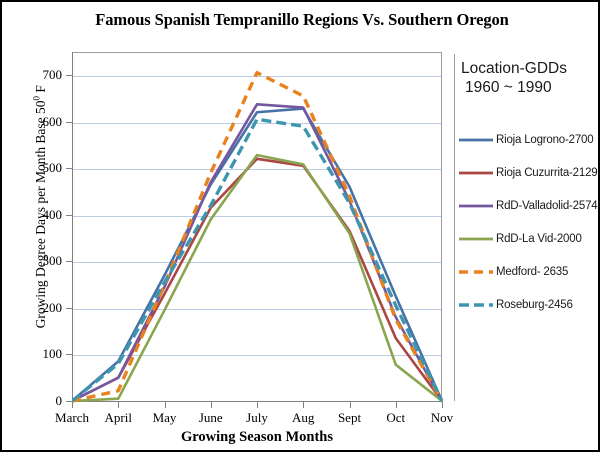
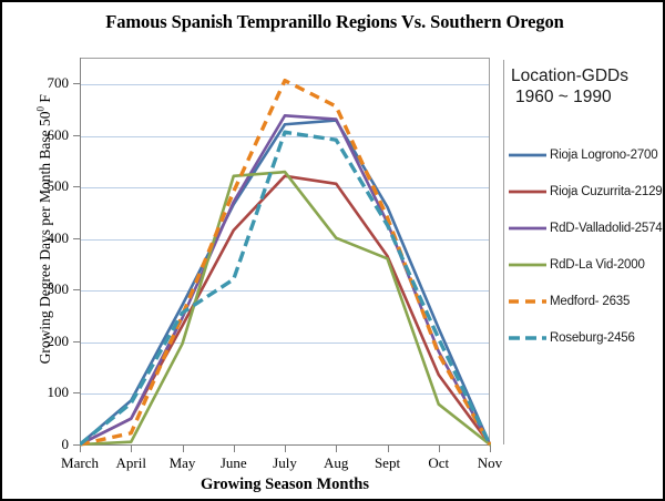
RdD-La Vid-2000/June: 390 -> 520
Roseburg-2456/June: 420 -> 320
RdD-La Vid-2000/Aug: 510 -> 400
